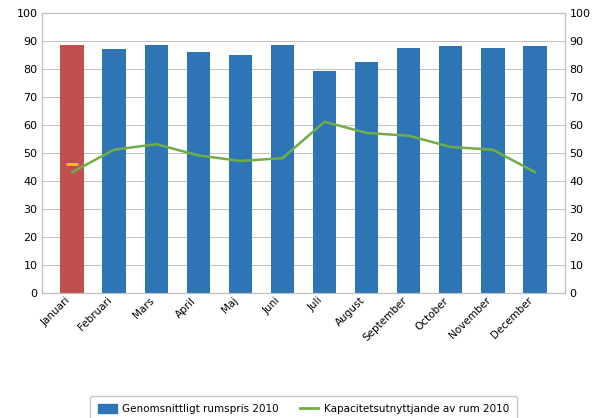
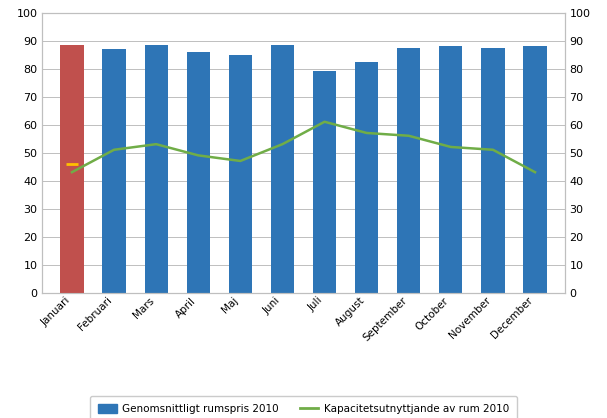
Kapacitetsutnyttjande av rum 2010/Juni: 48 -> 53
